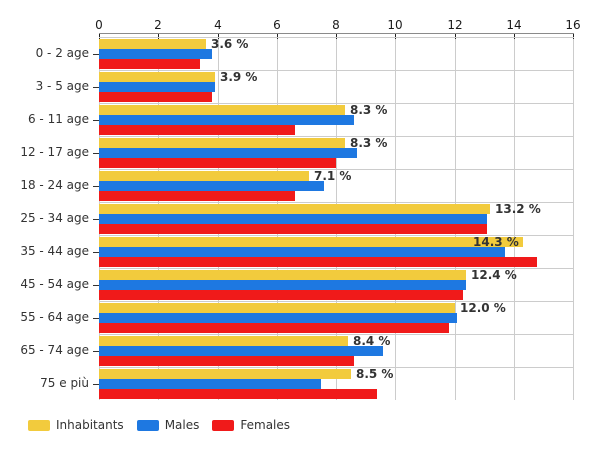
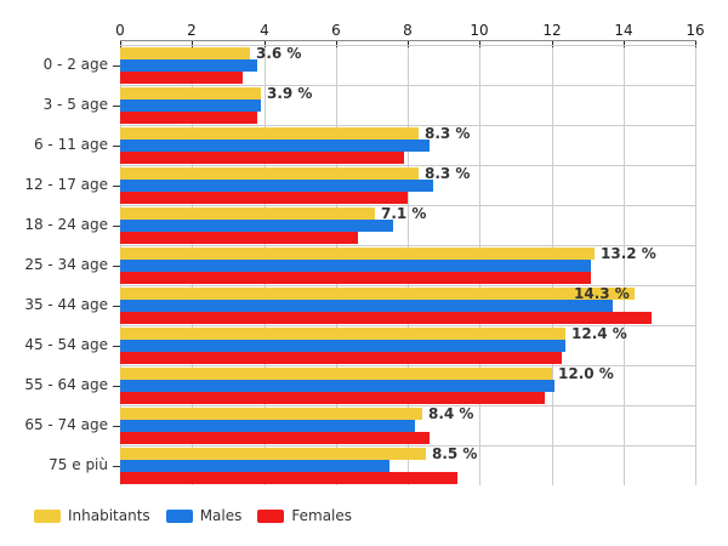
Females/6 - 11 age: 6.6 -> 7.9
Males/65 - 74 age: 9.6 -> 8.2
